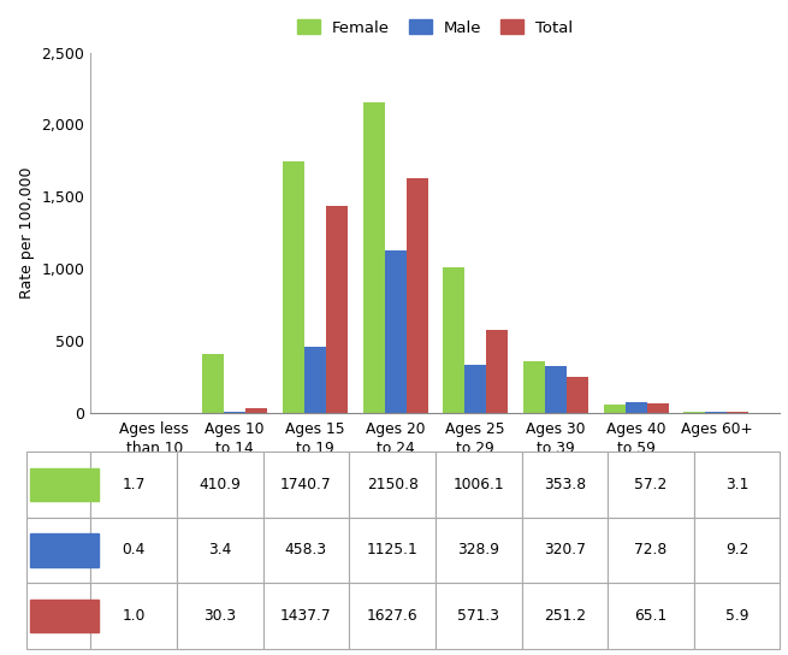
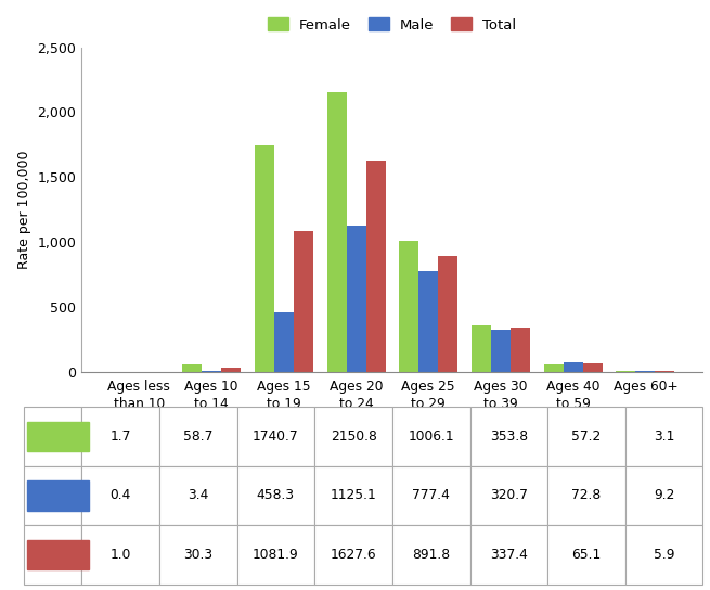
Female/Ages 10 to 14: 410.9 -> 58.7
Total/Ages 15 to 19: 1437.7 -> 1081.9
Male/Ages 25 to 29: 328.9 -> 777.4
Total/Ages 25 to 29: 571.3 -> 891.8
Total/Ages 30 to 39: 251.2 -> 337.4
